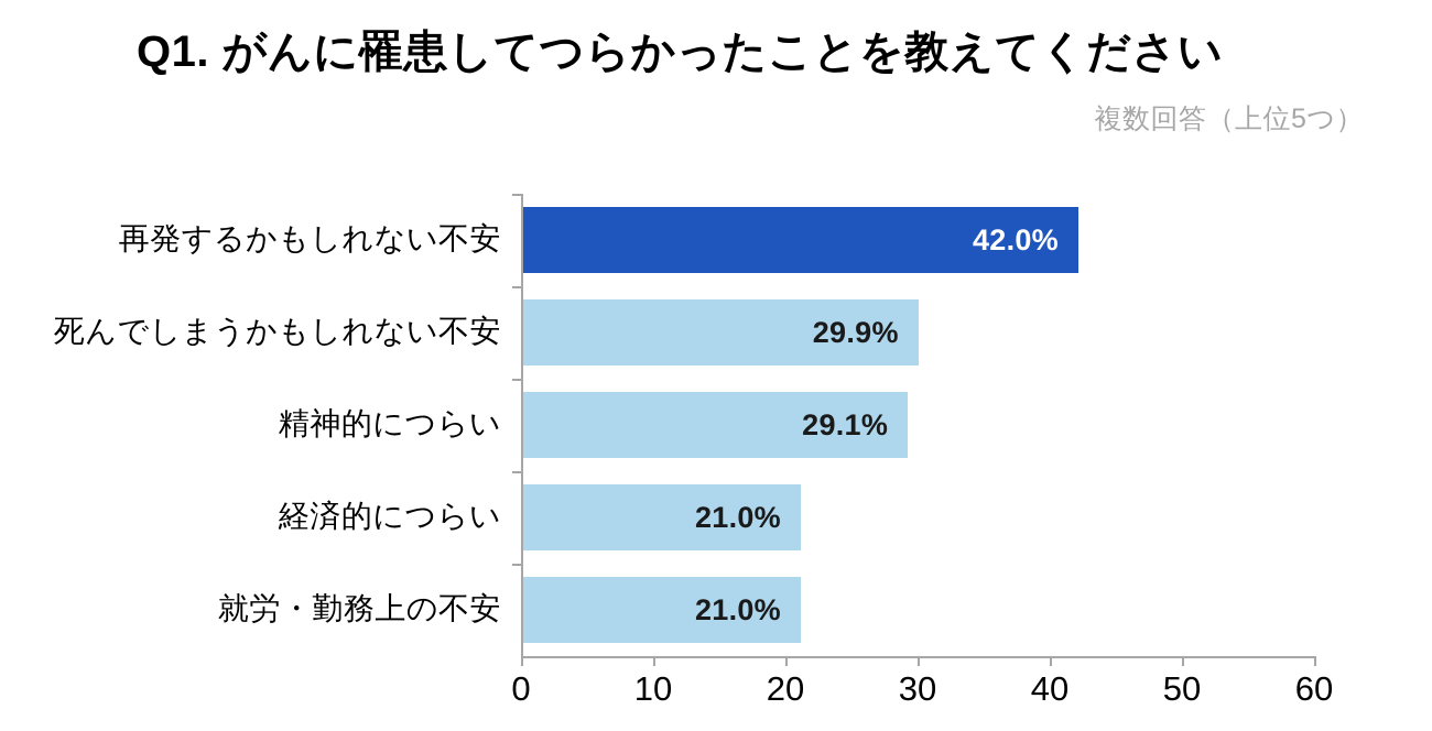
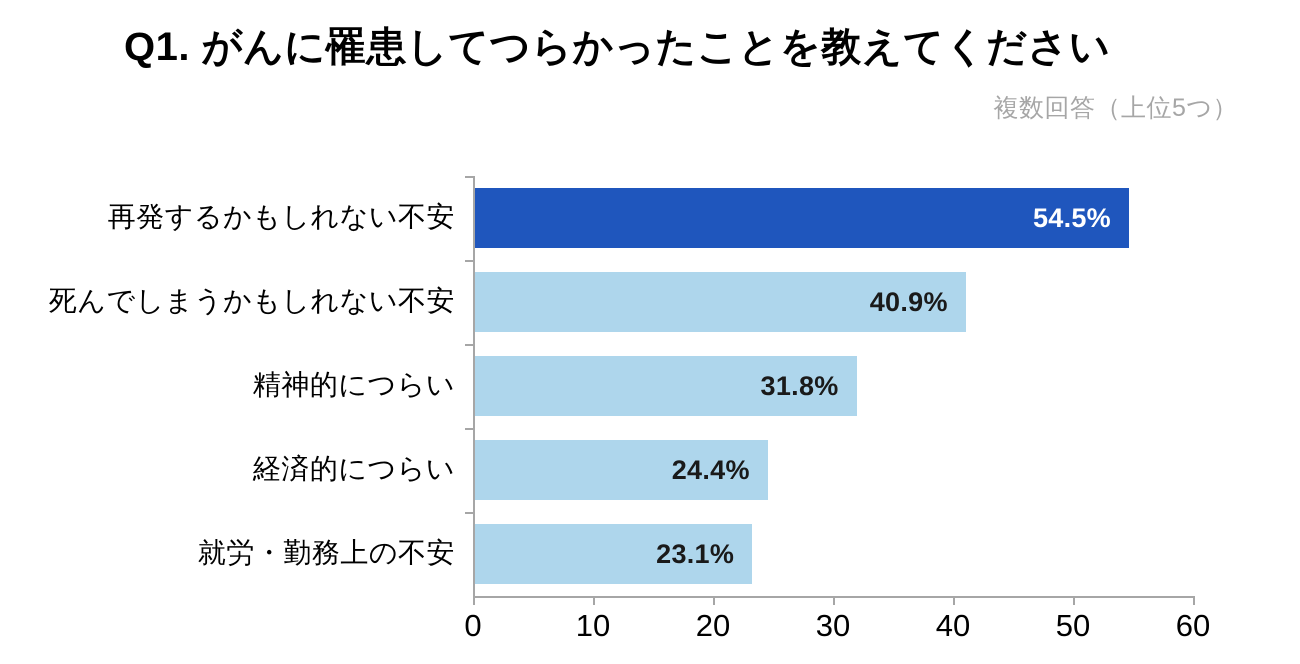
再発するかもしれない不安: 42.0% -> 54.5%
死んでしまうかもしれない不安: 29.9% -> 40.9%
精神的につらい: 29.1% -> 31.8%
経済的につらい: 21.0% -> 24.4%
就労・勤務上の不安: 21.0% -> 23.1%
